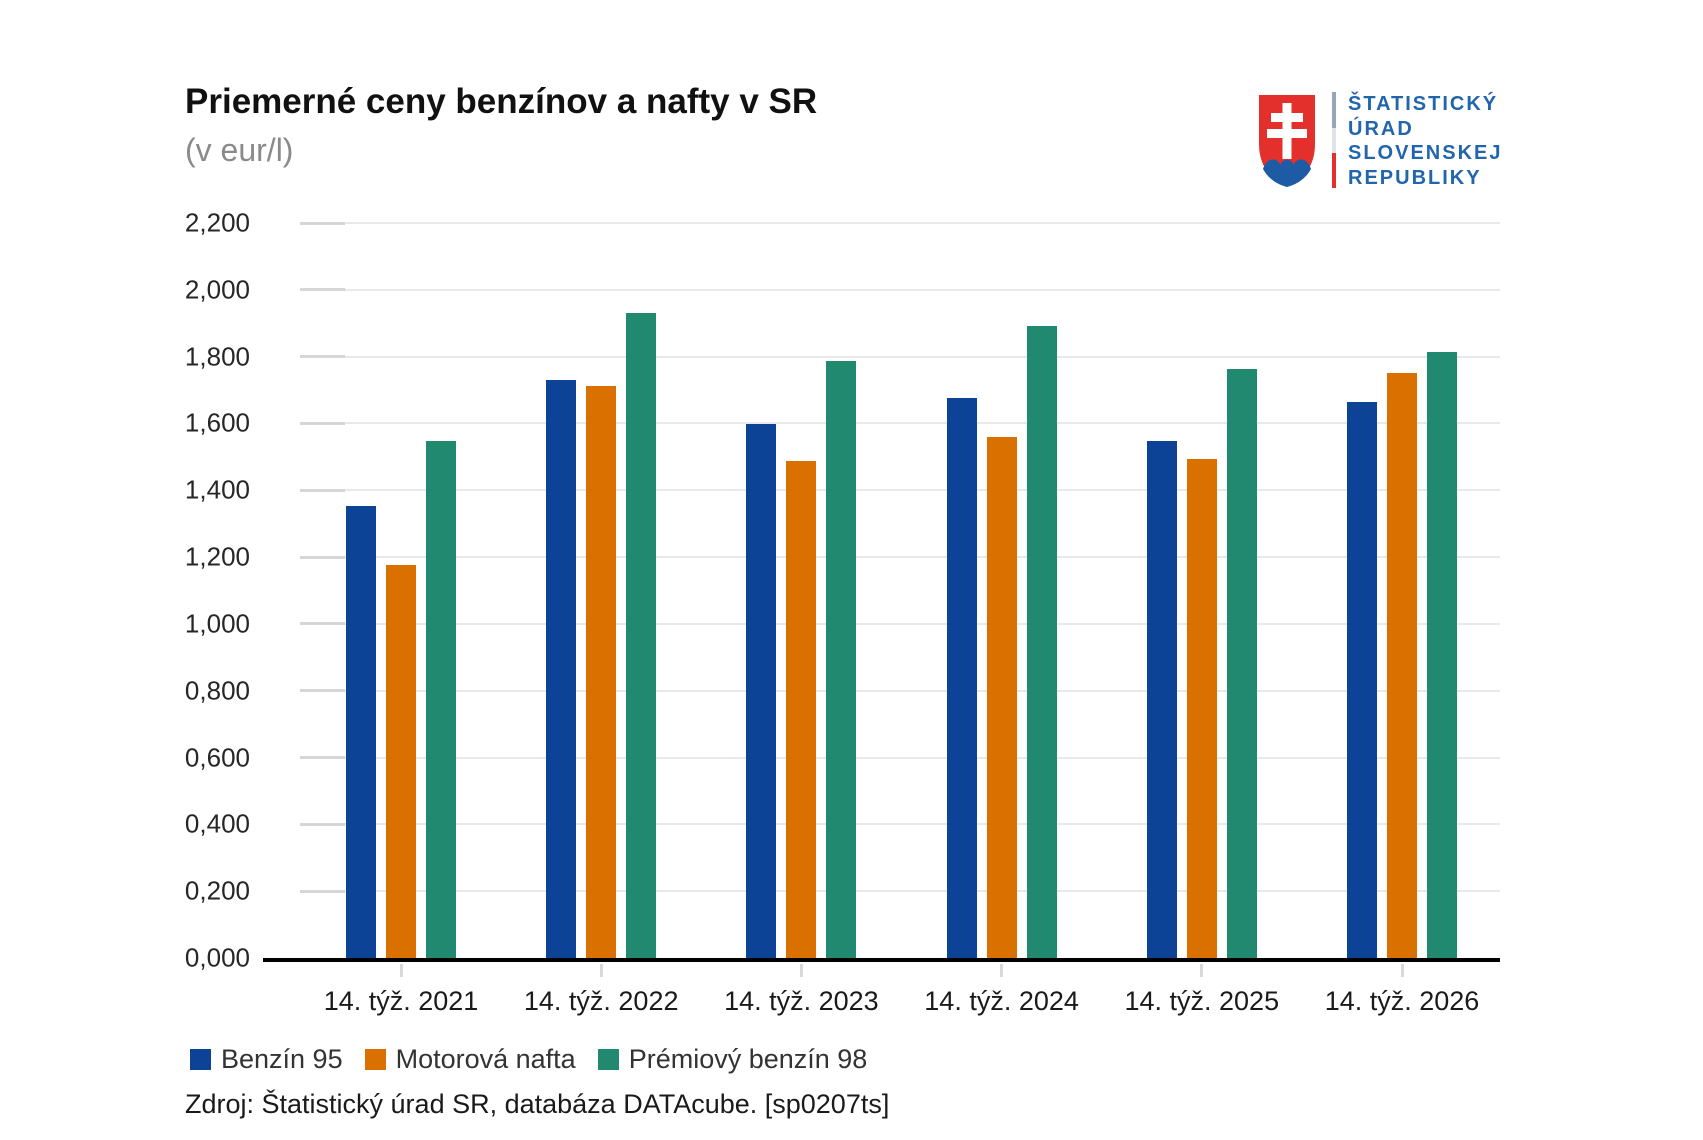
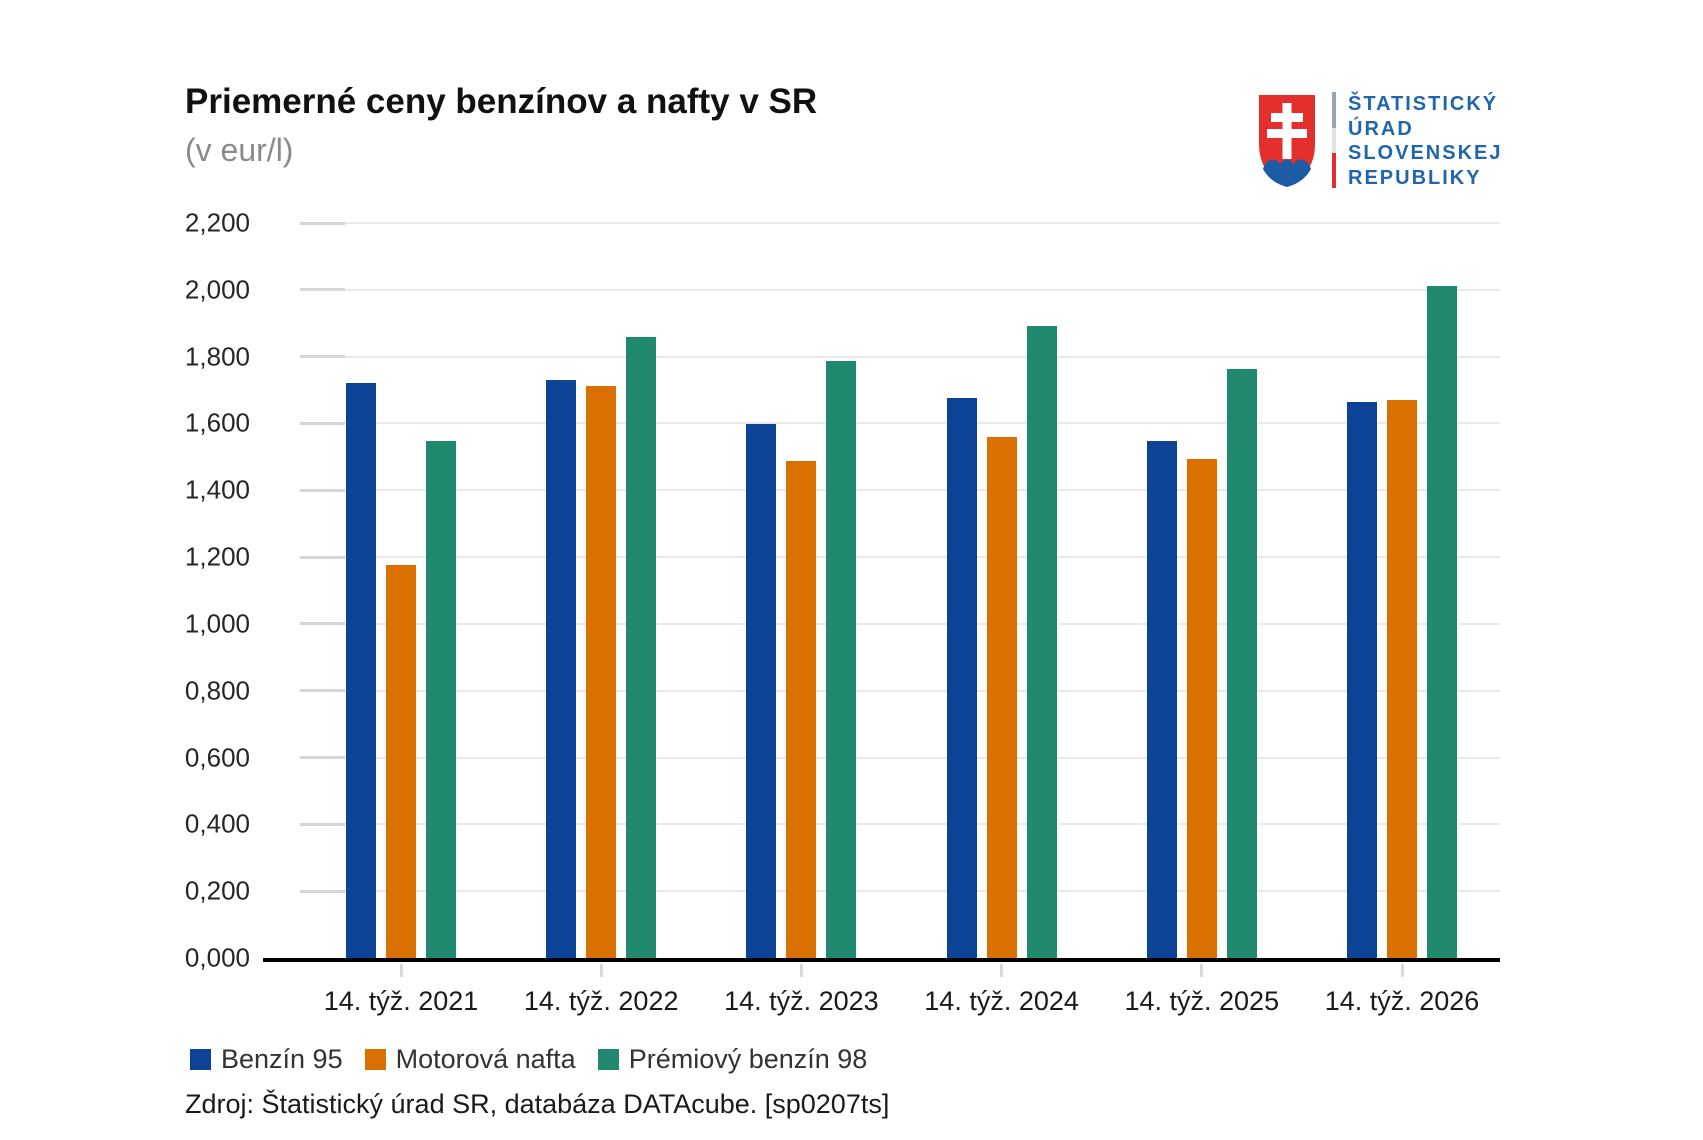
Benzín 95/14. týž. 2021: 1,35 -> 1,72
Prémiový benzín 98/14. týž. 2022: 1,93 -> 1,86
Motorová nafta/14. týž. 2026: 1,75 -> 1,67
Prémiový benzín 98/14. týž. 2026: 1,81 -> 2,01
